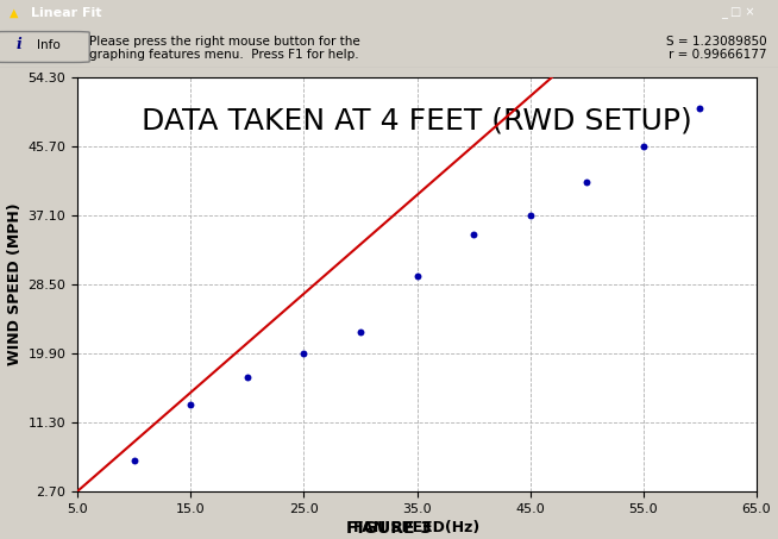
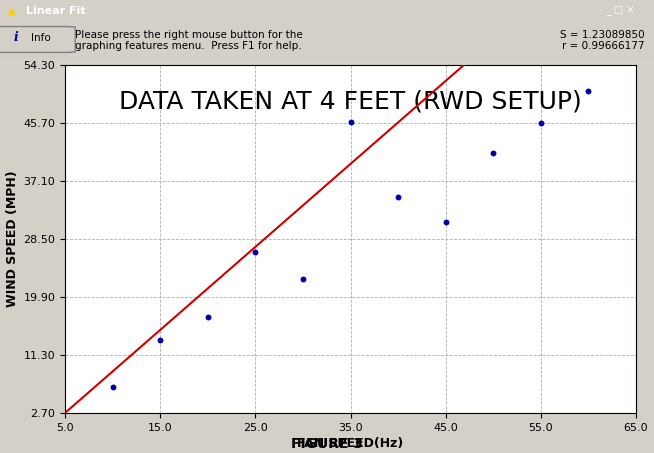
25.0: 19.9 -> 26.6
35.0: 29.5 -> 45.8
45.0: 37.1 -> 31.0
